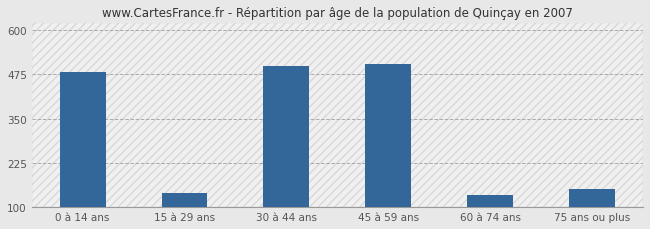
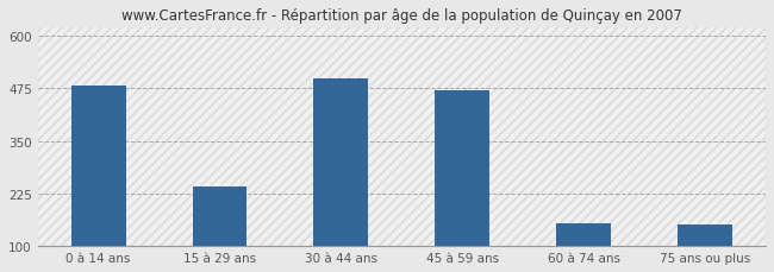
15 à 29 ans: 140 -> 242
45 à 59 ans: 505 -> 470
60 à 74 ans: 135 -> 155
